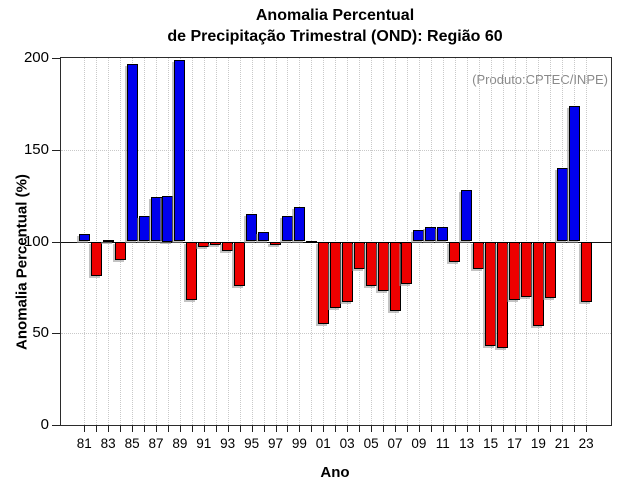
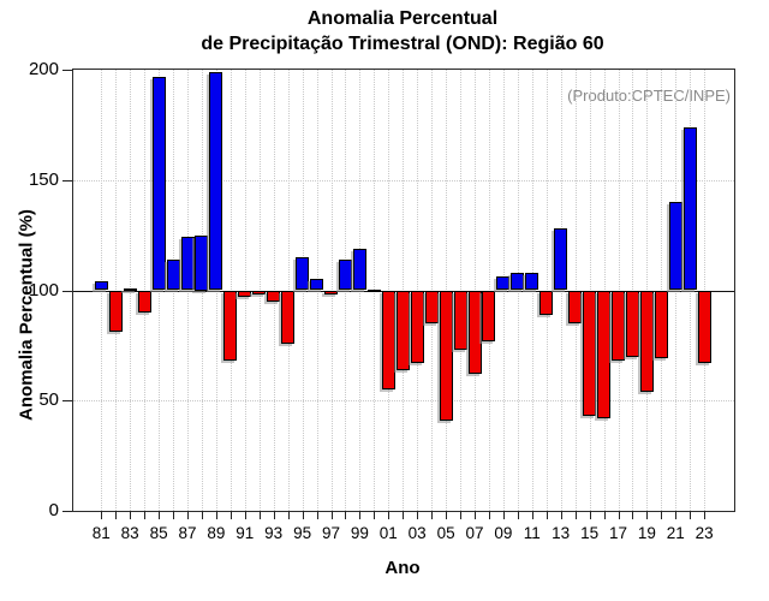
05: 76 -> 41
